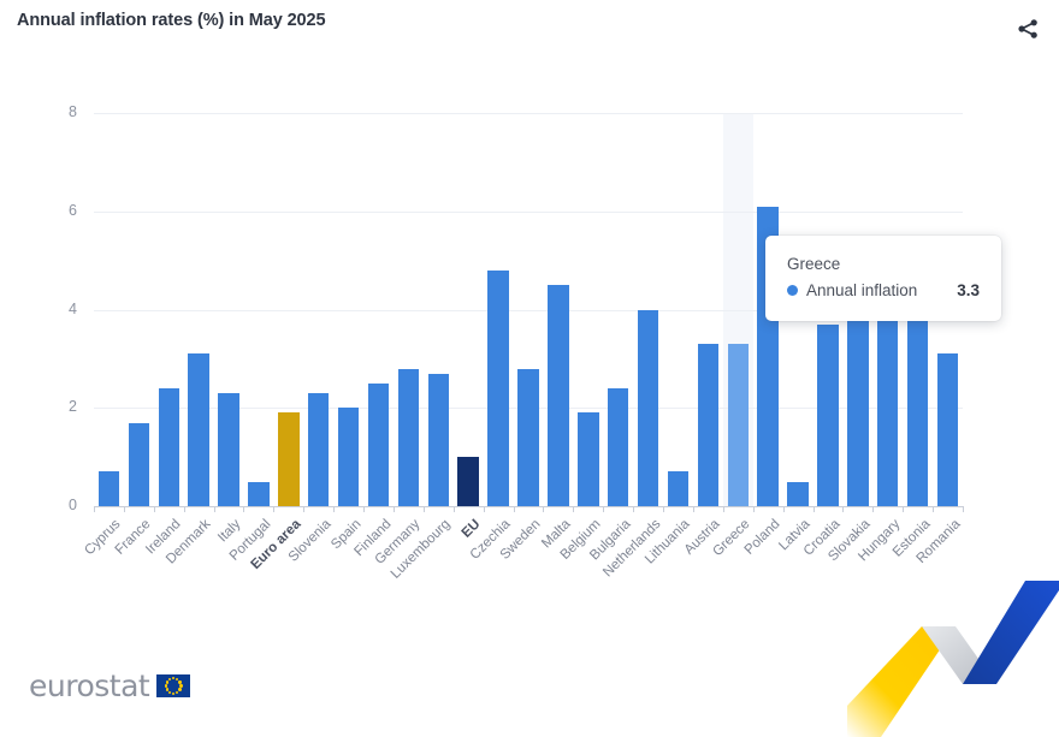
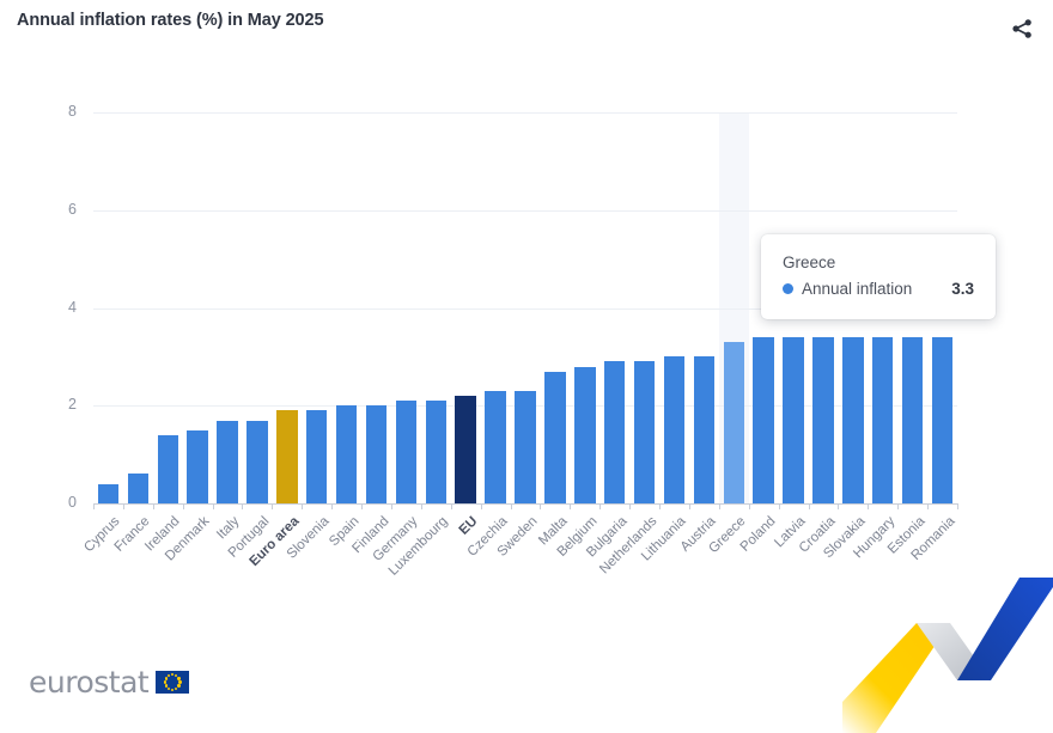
Cyprus: 0.7 -> 0.4
France: 1.7 -> 0.6
Ireland: 2.4 -> 1.4
Denmark: 3.1 -> 1.5
Italy: 2.3 -> 1.7
Portugal: 0.5 -> 1.7
Slovenia: 2.3 -> 1.9
Finland: 2.5 -> 2.0
Germany: 2.8 -> 2.1
Luxembourg: 2.7 -> 2.1
EU: 1.0 -> 2.2
Czechia: 4.8 -> 2.3
Sweden: 2.8 -> 2.3
Malta: 4.5 -> 2.7
Belgium: 1.9 -> 2.8
Bulgaria: 2.4 -> 2.9
Netherlands: 4.0 -> 2.9
Lithuania: 0.7 -> 3.0
Austria: 3.3 -> 3.0
Poland: 6.1 -> 3.4
Latvia: 0.5 -> 3.4
Croatia: 3.7 -> 3.4
Slovakia: 4.2 -> 3.4
Hungary: 3.8 -> 3.4
Estonia: 4.2 -> 3.4
Romania: 3.1 -> 3.4
